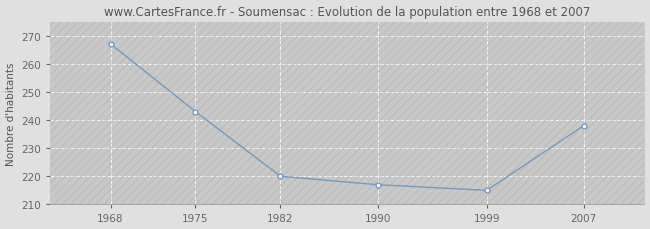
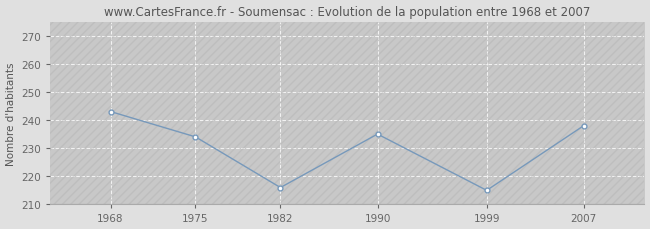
1968: 267 -> 243
1975: 243 -> 234
1982: 220 -> 216
1990: 217 -> 235
